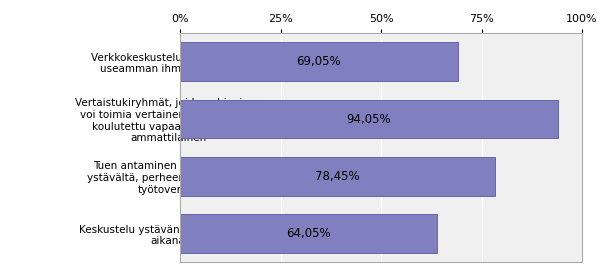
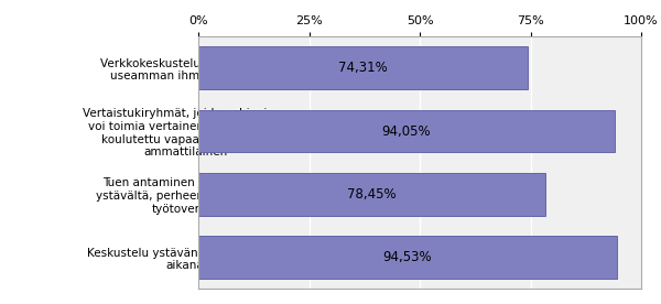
Verkkokeskustelut kahden tai useamman ihmisen välillä: 69,05% -> 74,31%
Keskustelu ystävän kanssa vapaa- aikana: 64,05% -> 94,53%
